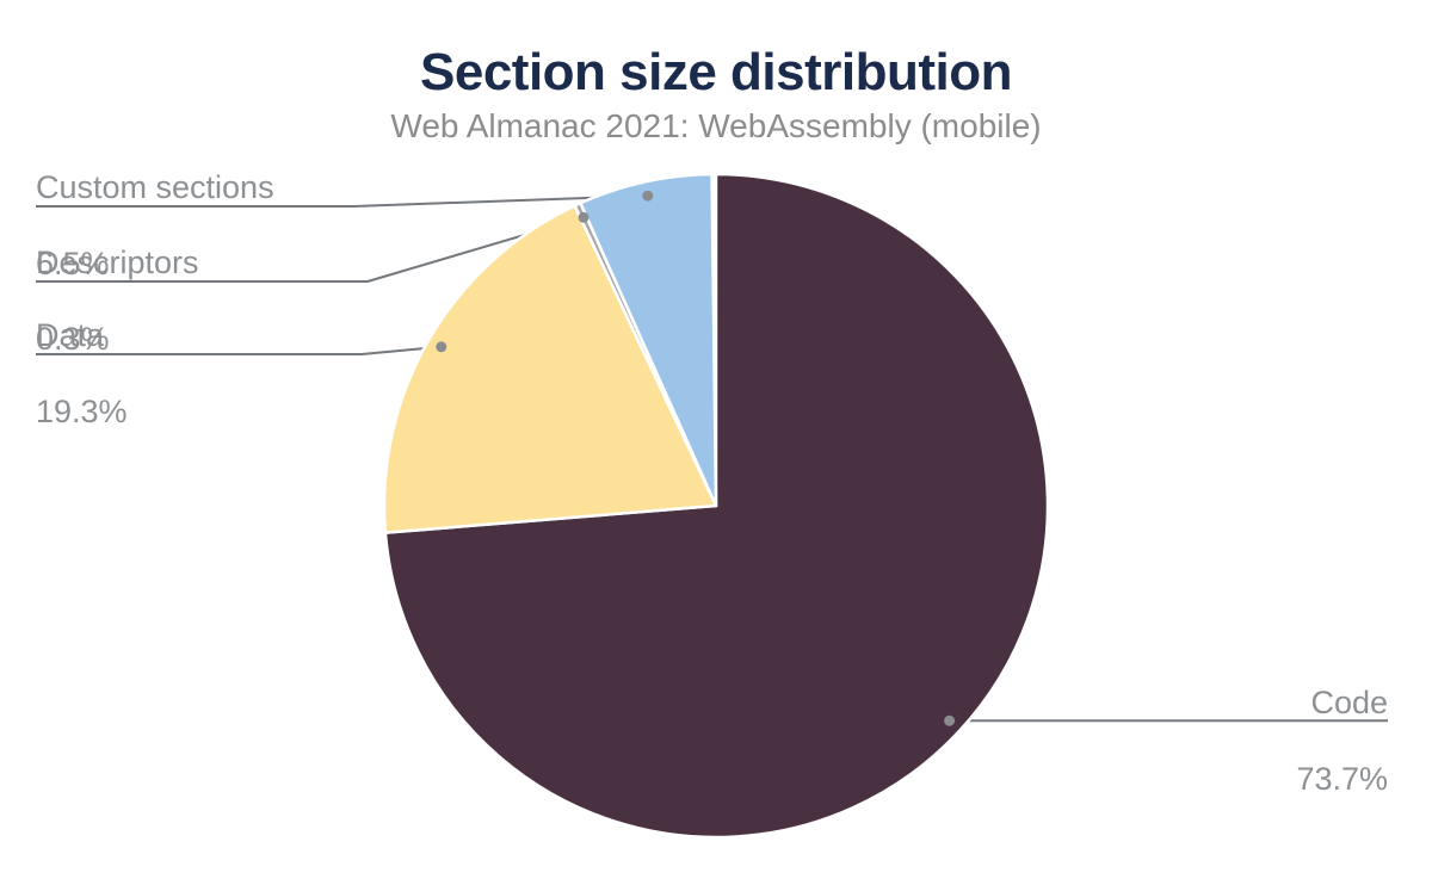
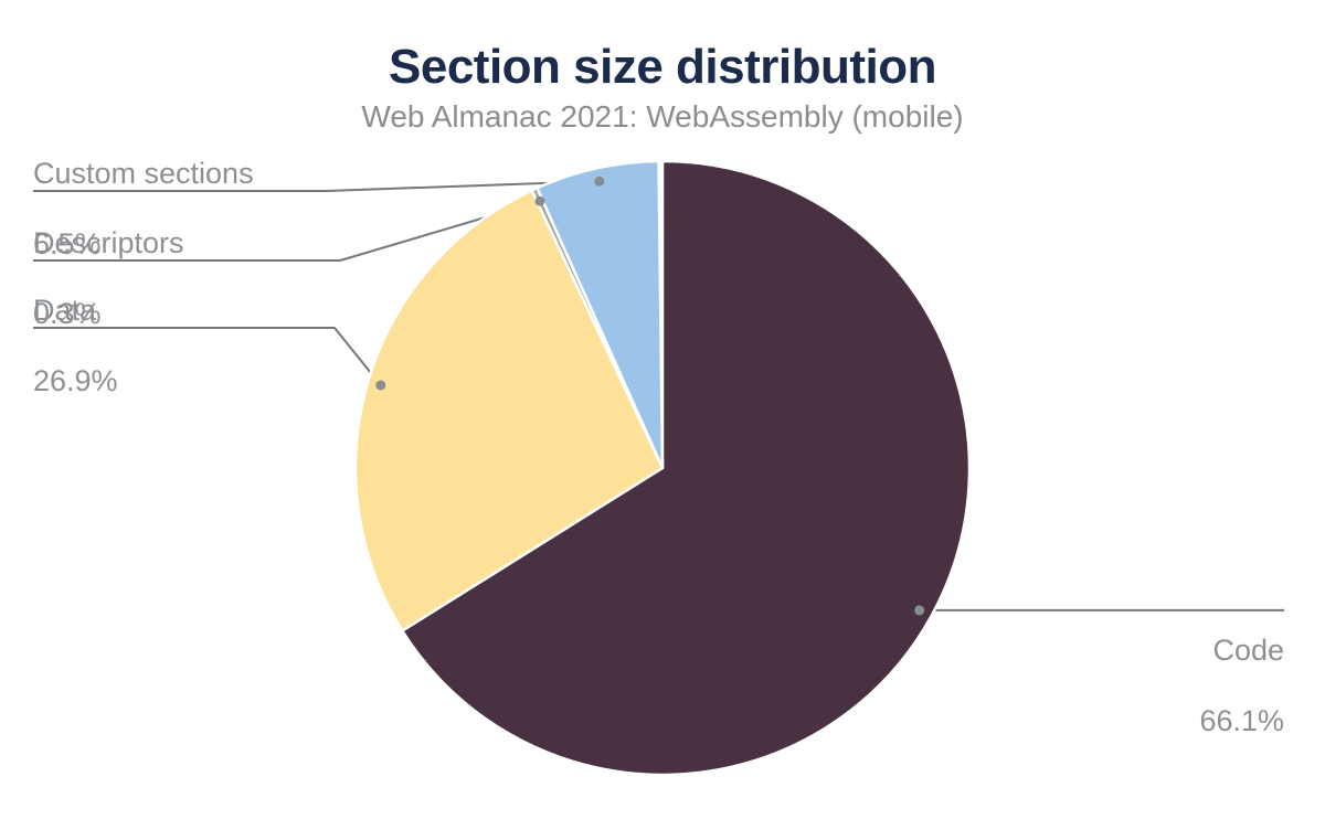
Code: 73.7% -> 66.1%
Data: 19.3% -> 26.9%
